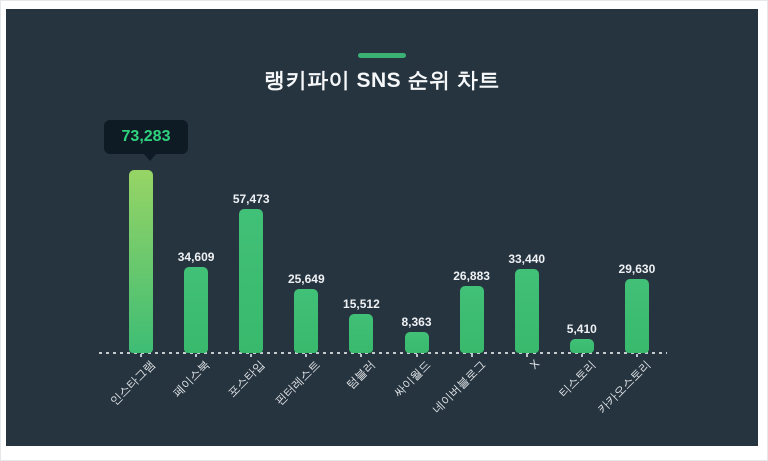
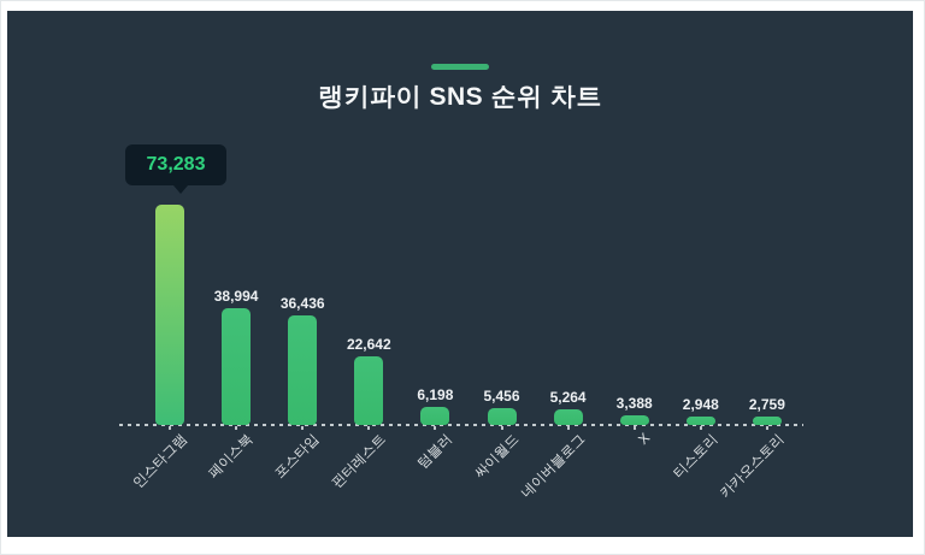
페이스북: 34,609 -> 38,994
포스타입: 57,473 -> 36,436
핀터레스트: 25,649 -> 22,642
텀블러: 15,512 -> 6,198
싸이월드: 8,363 -> 5,456
네이버블로그: 26,883 -> 5,264
X: 33,440 -> 3,388
티스토리: 5,410 -> 2,948
카카오스토리: 29,630 -> 2,759
